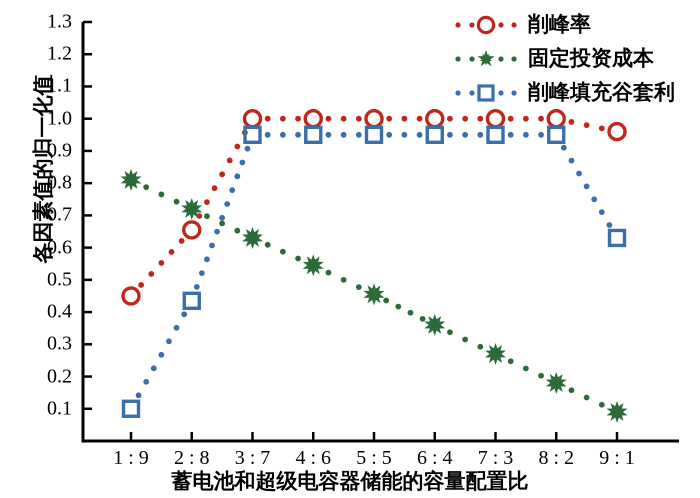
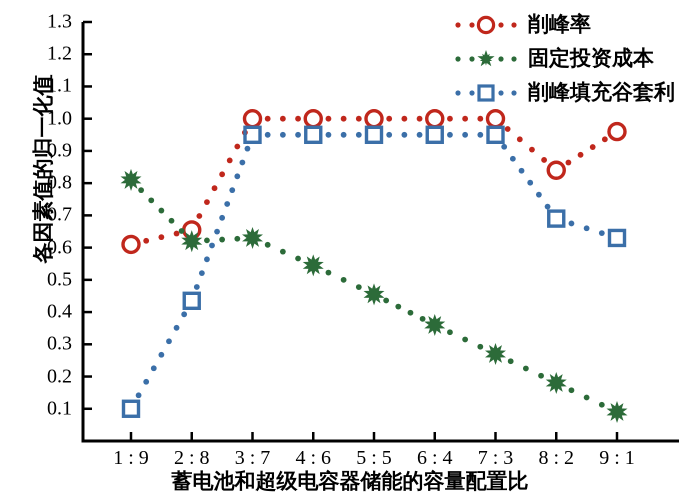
削峰率/1:9: 0.45 -> 0.61
固定投资成本/2:8: 0.72 -> 0.62
削峰率/8:2: 1.00 -> 0.84
削峰填充谷套利/8:2: 0.95 -> 0.69
